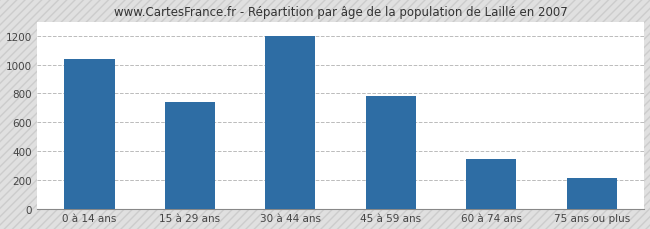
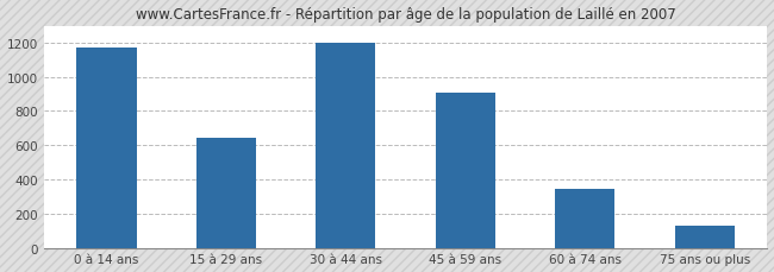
0 à 14 ans: 1040 -> 1170
15 à 29 ans: 740 -> 640
45 à 59 ans: 780 -> 900
75 ans ou plus: 210 -> 130
